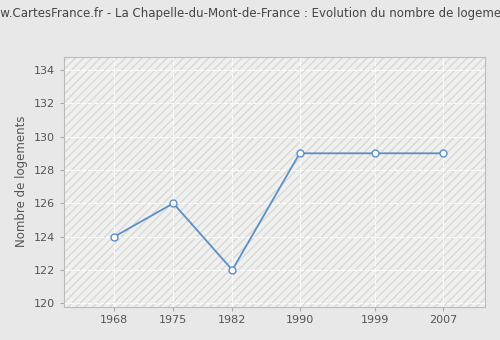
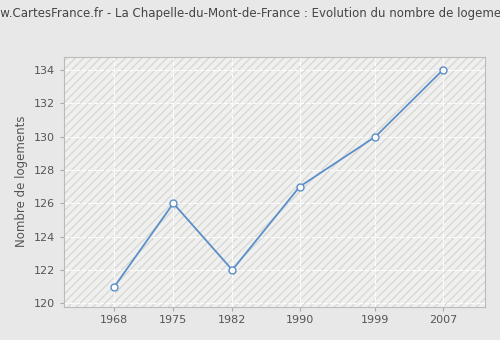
1968: 124 -> 121
1990: 129 -> 127
1999: 129 -> 130
2007: 129 -> 134
